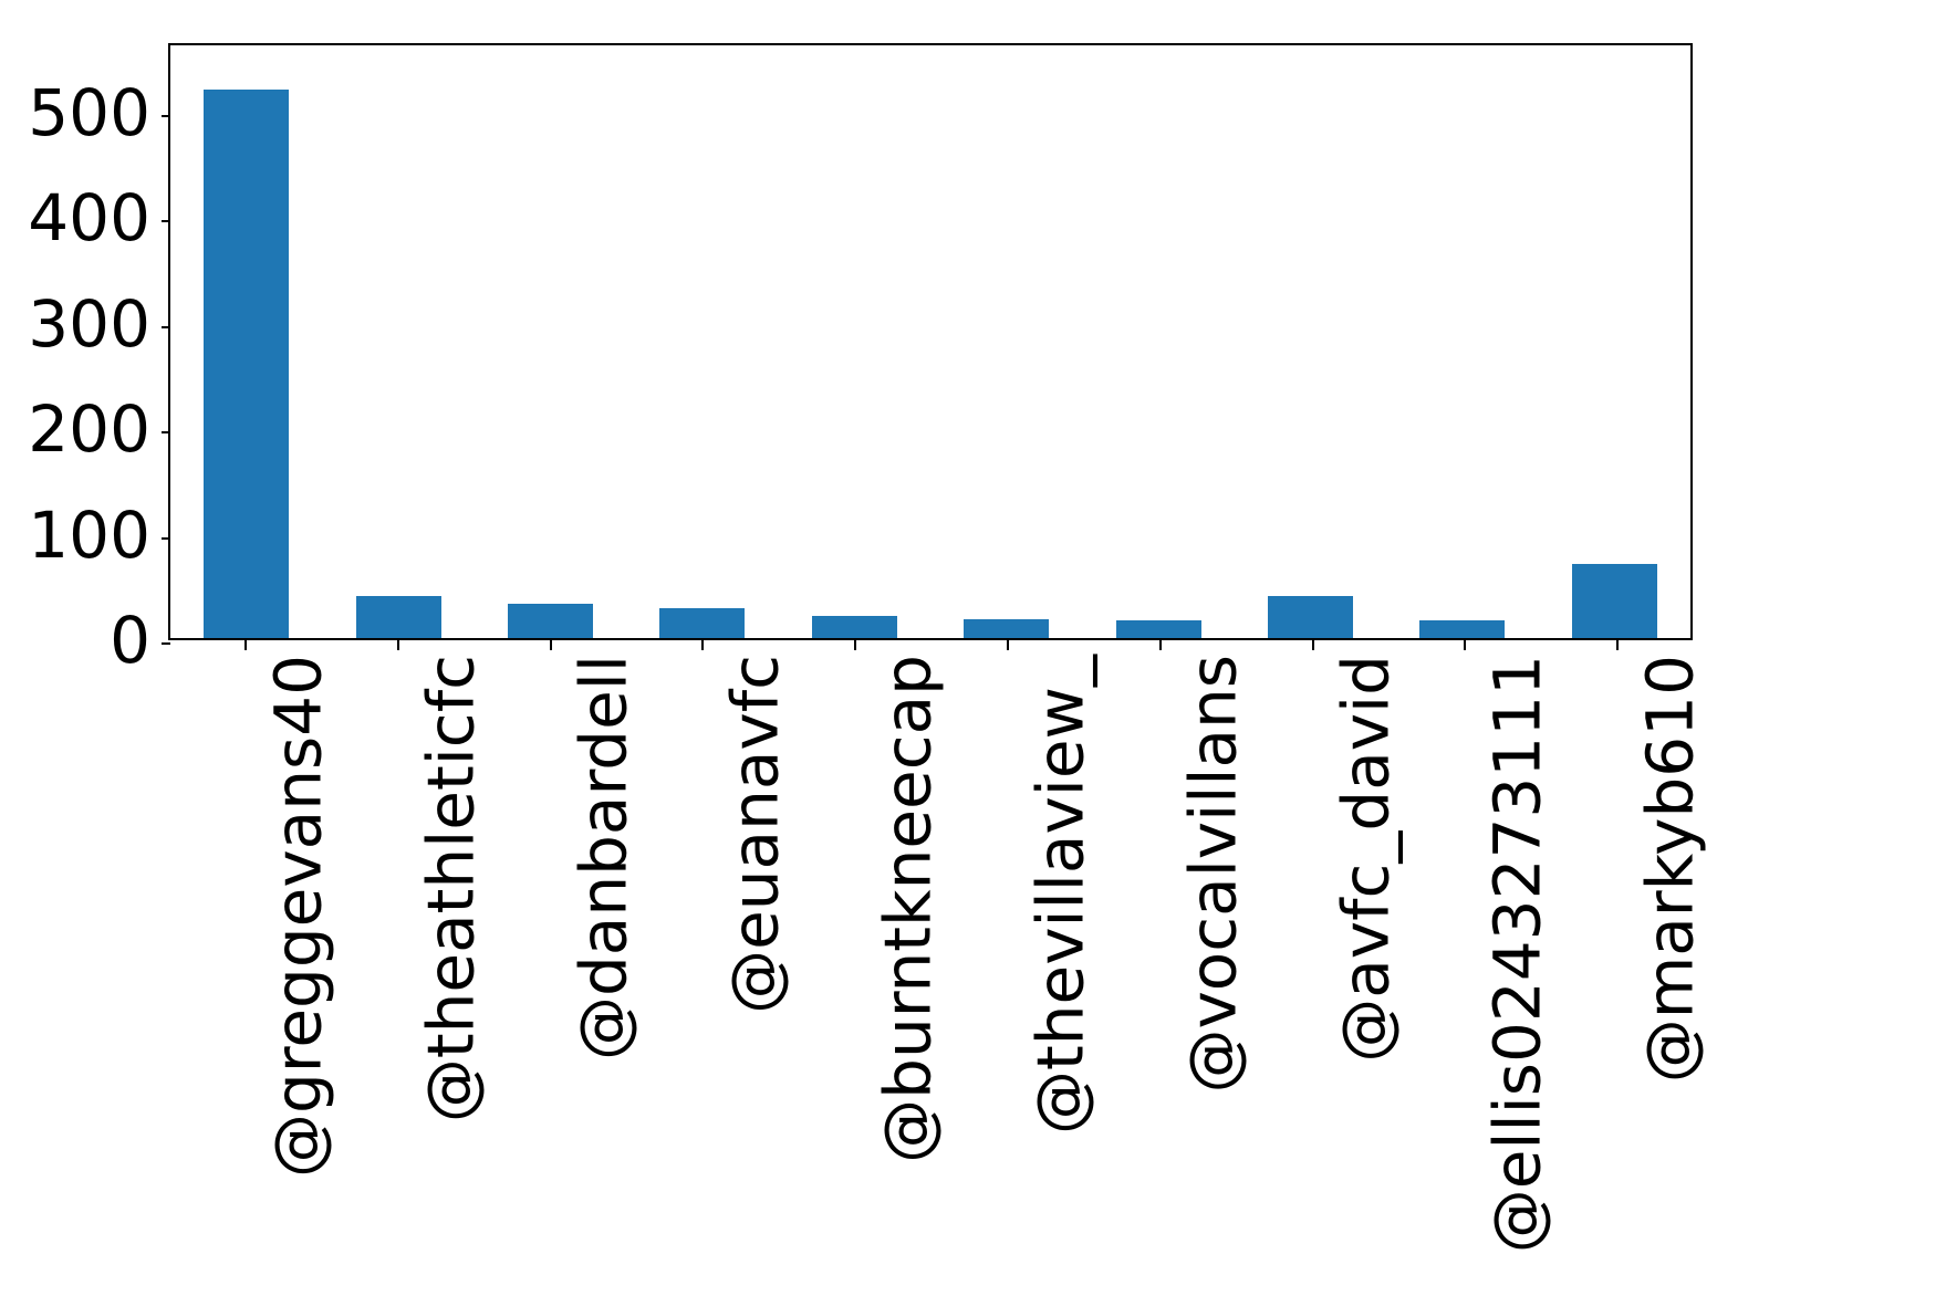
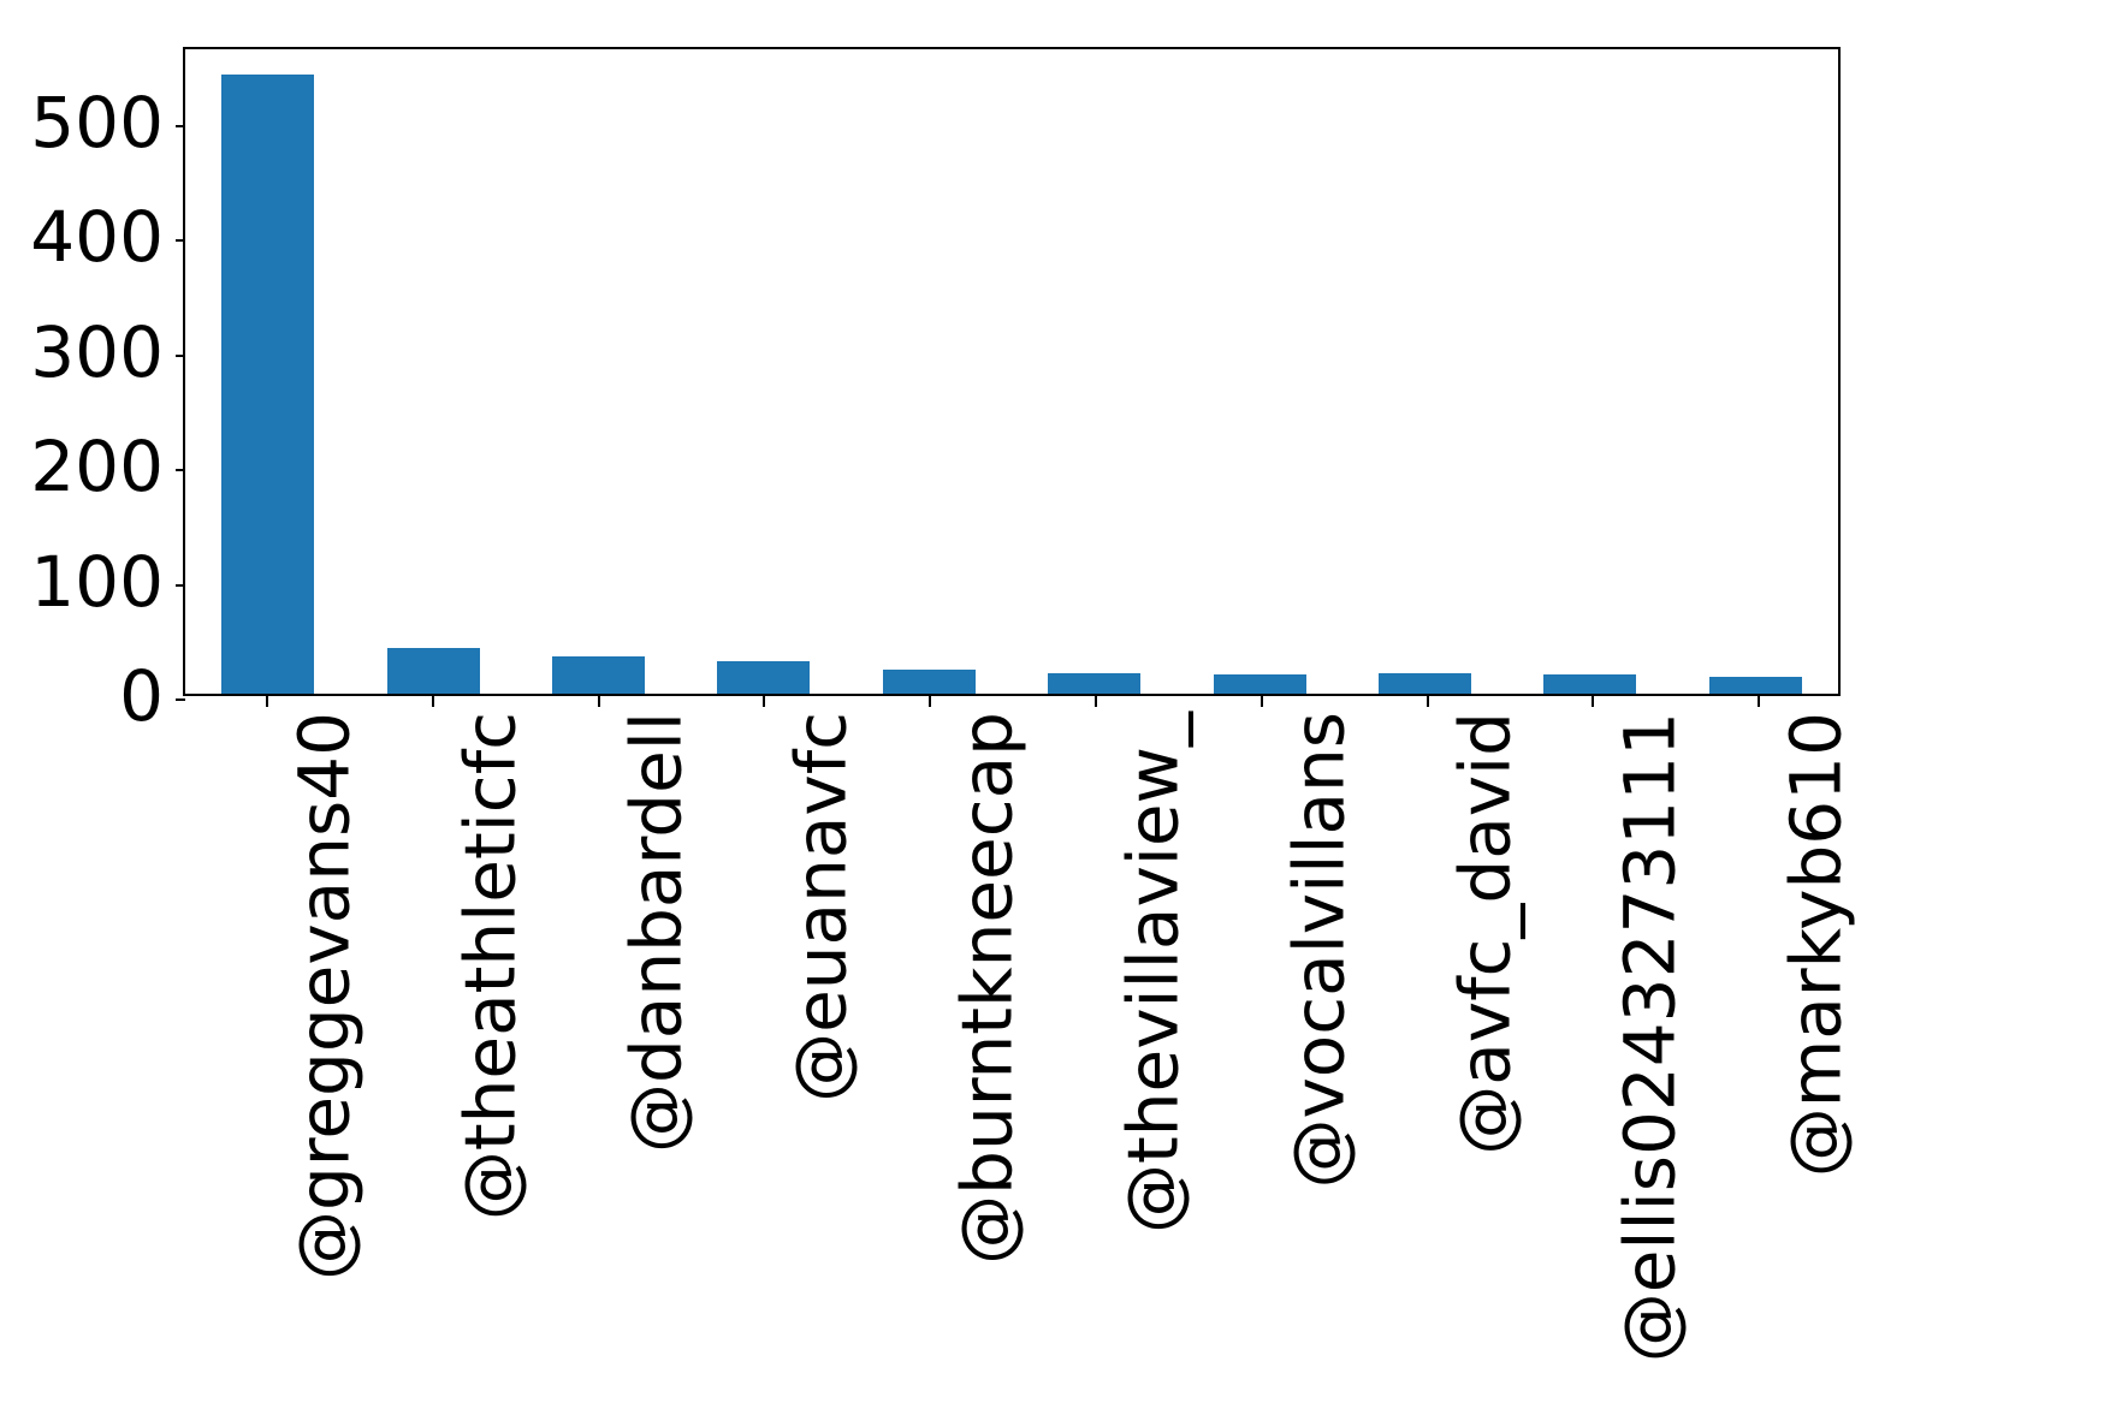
@greggevans40: 520 -> 540
@avfc_david: 40 -> 20
@markyb610: 70 -> 20
